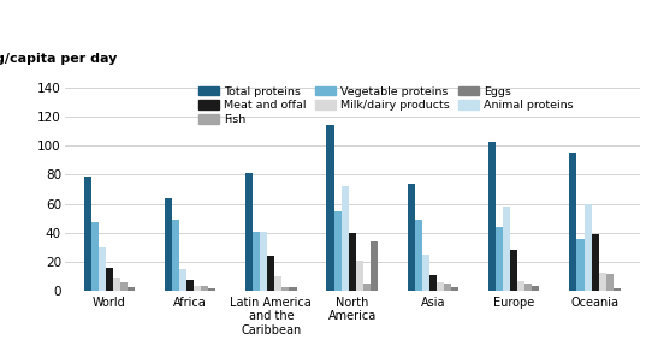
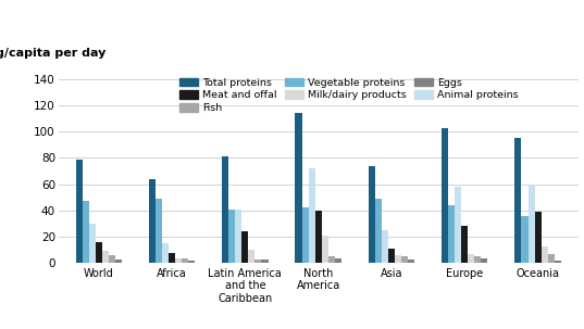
Vegetable proteins/North America: 55 -> 42
Eggs/North America: 34 -> 4
Fish/Oceania: 12 -> 7
